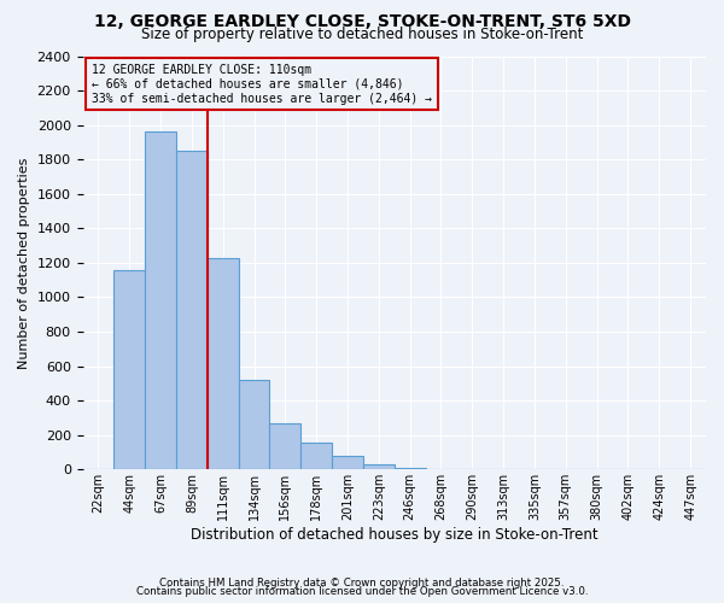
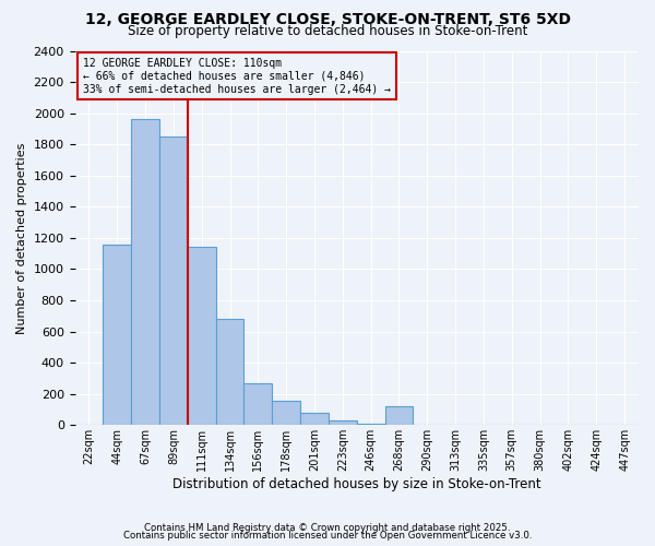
111sqm: 1230 -> 1140
134sqm: 520 -> 680
268sqm: 0 -> 120
